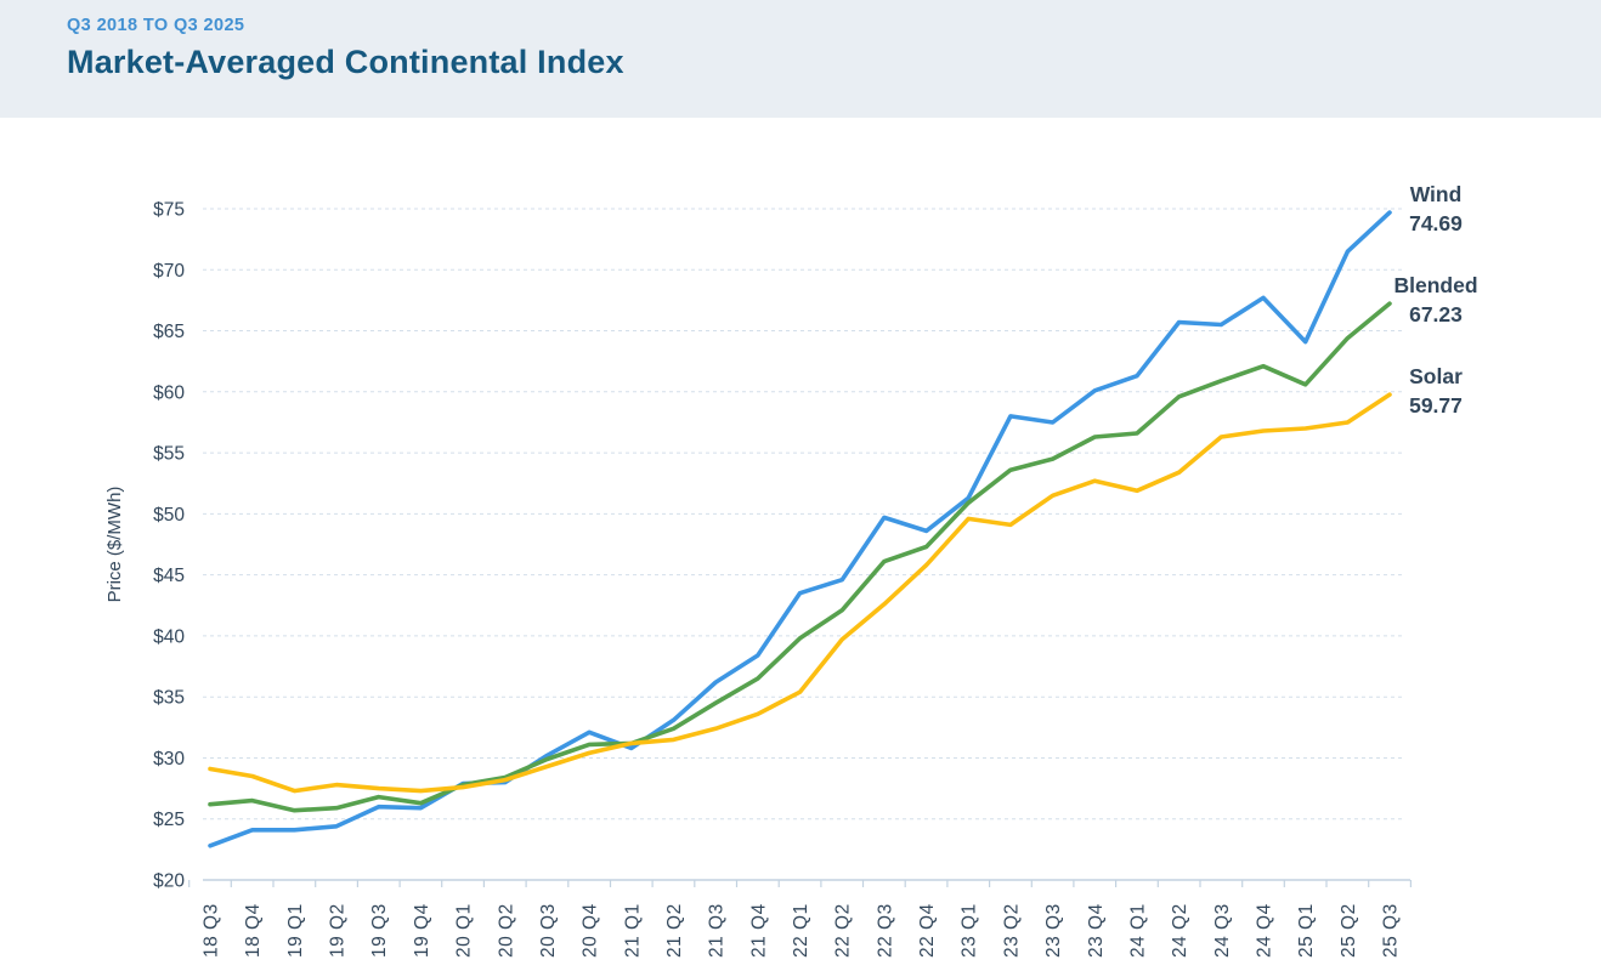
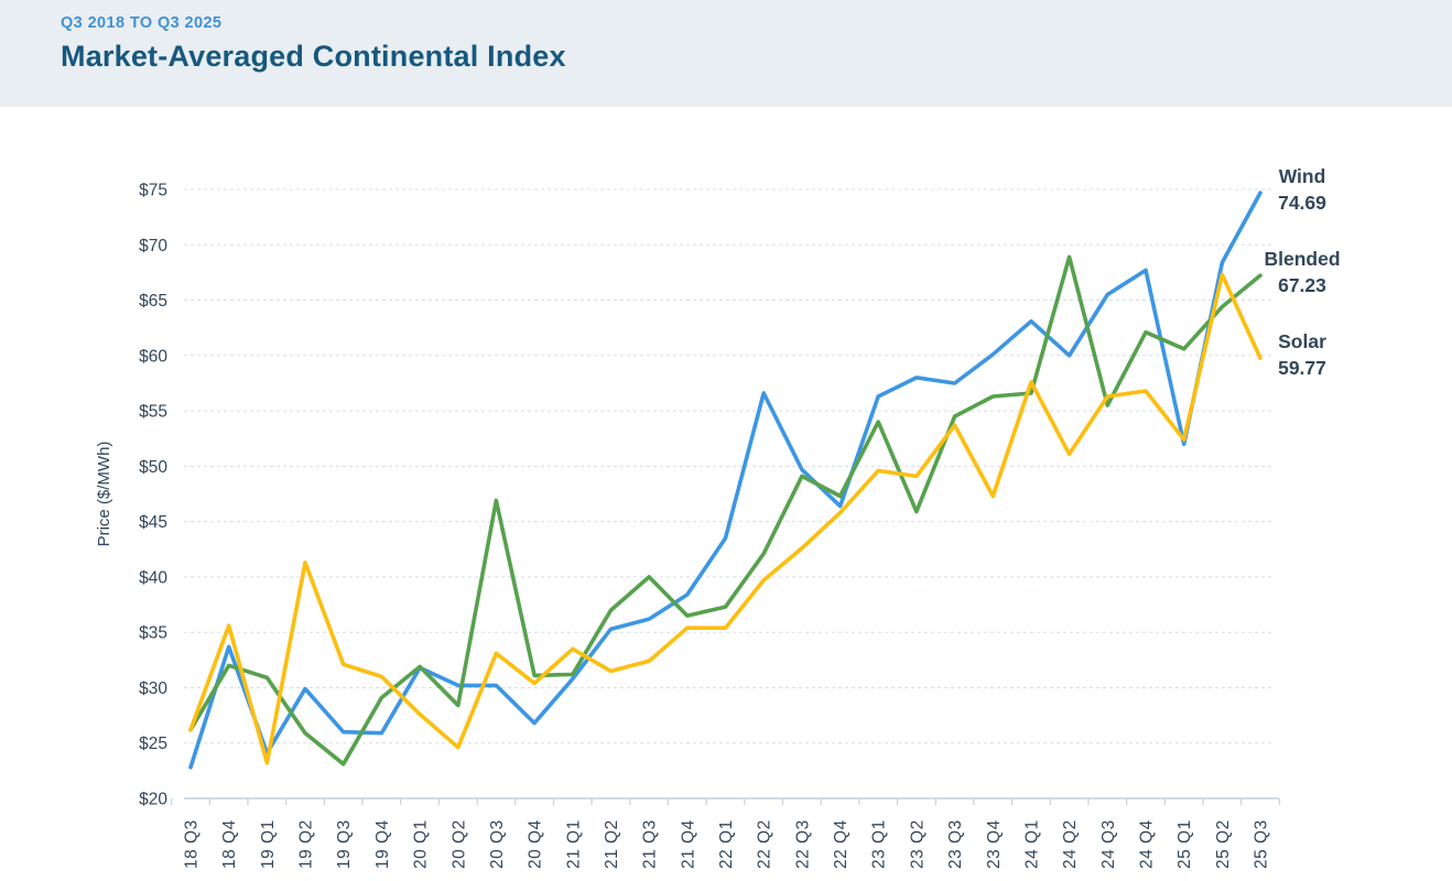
Solar/18 Q3: $29.1 -> $26.2
Wind/18 Q4: $24.1 -> $33.7
Blended/18 Q4: $26.5 -> $32.0
Solar/18 Q4: $28.5 -> $35.6
Blended/19 Q1: $25.7 -> $30.9
Solar/19 Q1: $27.3 -> $23.2
Wind/19 Q2: $24.4 -> $29.9
Solar/19 Q2: $27.8 -> $41.3
Blended/19 Q3: $26.8 -> $23.1
Solar/19 Q3: $27.5 -> $32.1
Blended/19 Q4: $26.3 -> $29.1
Solar/19 Q4: $27.3 -> $31.0
Wind/20 Q1: $27.9 -> $31.8
Blended/20 Q1: $27.8 -> $31.9
Wind/20 Q2: $28.0 -> $30.2
Solar/20 Q2: $28.2 -> $24.6
Blended/20 Q3: $29.9 -> $46.9
Solar/20 Q3: $29.3 -> $33.1
Wind/20 Q4: $32.1 -> $26.8
Solar/21 Q1: $31.2 -> $33.5
Wind/21 Q2: $33.1 -> $35.3
Blended/21 Q2: $32.4 -> $37.0
Blended/21 Q3: $34.5 -> $40.0
Solar/21 Q4: $33.6 -> $35.4
Blended/22 Q1: $39.8 -> $37.3
Wind/22 Q2: $44.6 -> $56.6
Blended/22 Q3: $46.1 -> $49.1
Wind/22 Q4: $48.6 -> $46.4
Wind/23 Q1: $51.3 -> $56.3
Blended/23 Q1: $50.9 -> $54.0
Blended/23 Q2: $53.6 -> $45.9
Solar/23 Q3: $51.5 -> $53.7
Solar/23 Q4: $52.7 -> $47.3
Wind/24 Q1: $61.3 -> $63.1
Solar/24 Q1: $51.9 -> $57.6
Wind/24 Q2: $65.7 -> $60.0
Blended/24 Q2: $59.6 -> $68.9
Solar/24 Q2: $53.4 -> $51.1
Blended/24 Q3: $60.9 -> $55.5
Wind/25 Q1: $64.1 -> $52.0
Solar/25 Q1: $57.0 -> $52.4
Wind/25 Q2: $71.5 -> $68.4
Solar/25 Q2: $57.5 -> $67.3
